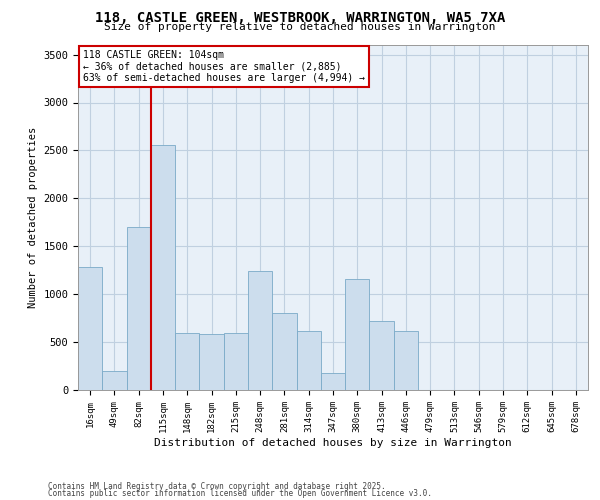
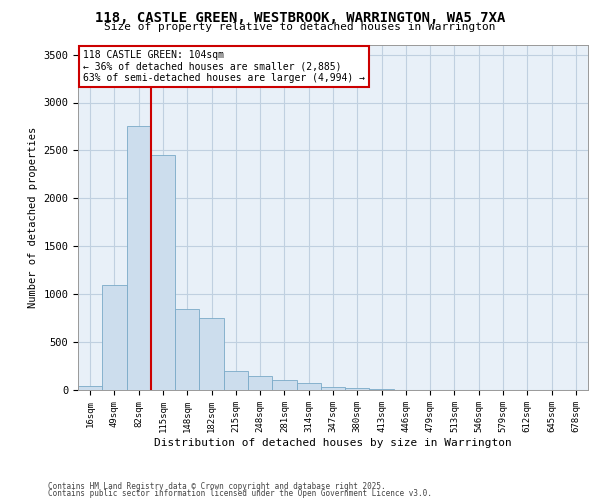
16sqm: 1280 -> 40
49sqm: 200 -> 1100
82sqm: 1700 -> 2750
115sqm: 2560 -> 2450
148sqm: 600 -> 850
182sqm: 580 -> 750
215sqm: 600 -> 200
248sqm: 1240 -> 150
281sqm: 800 -> 100
314sqm: 620 -> 80
347sqm: 180 -> 30
380sqm: 1160 -> 20
413sqm: 720 -> 10
446sqm: 620 -> 0
